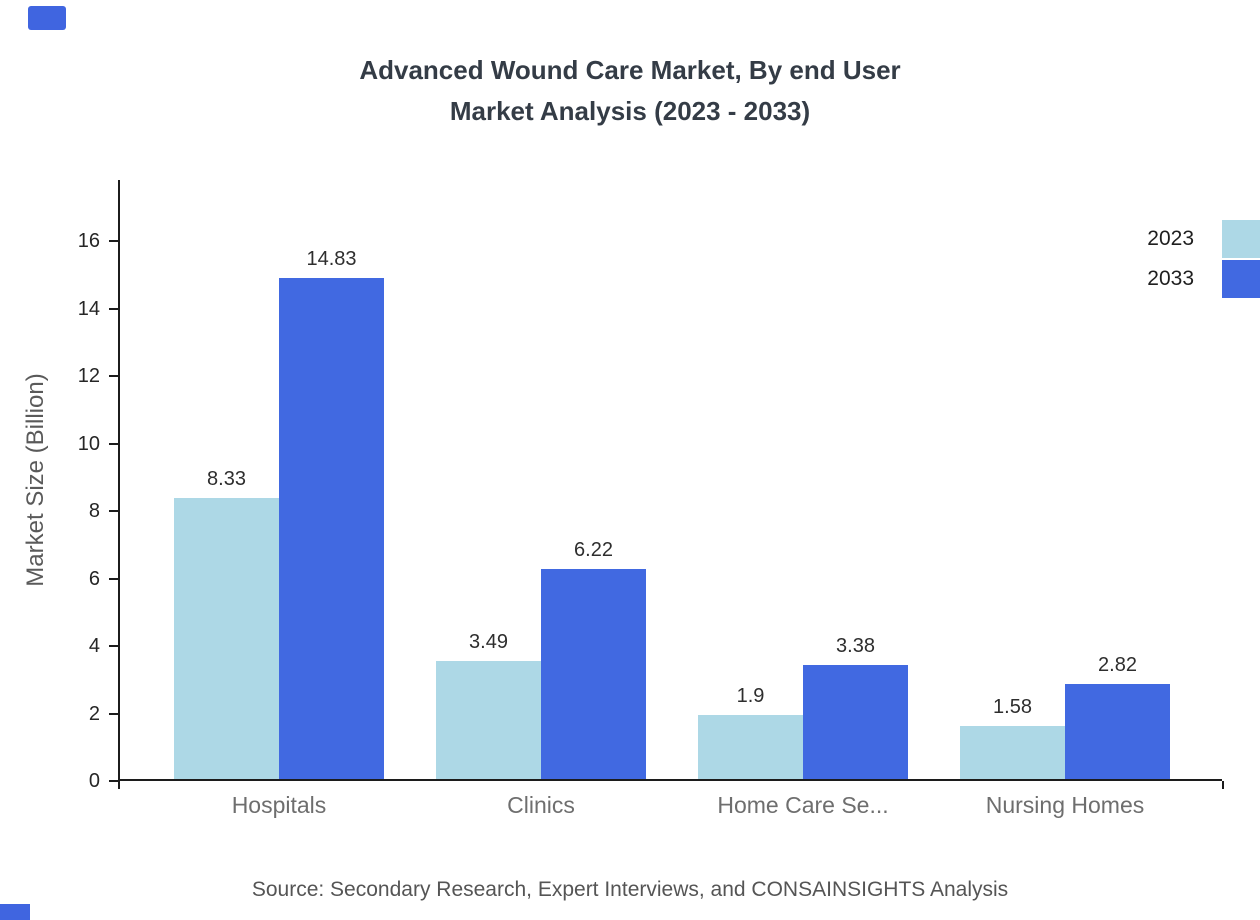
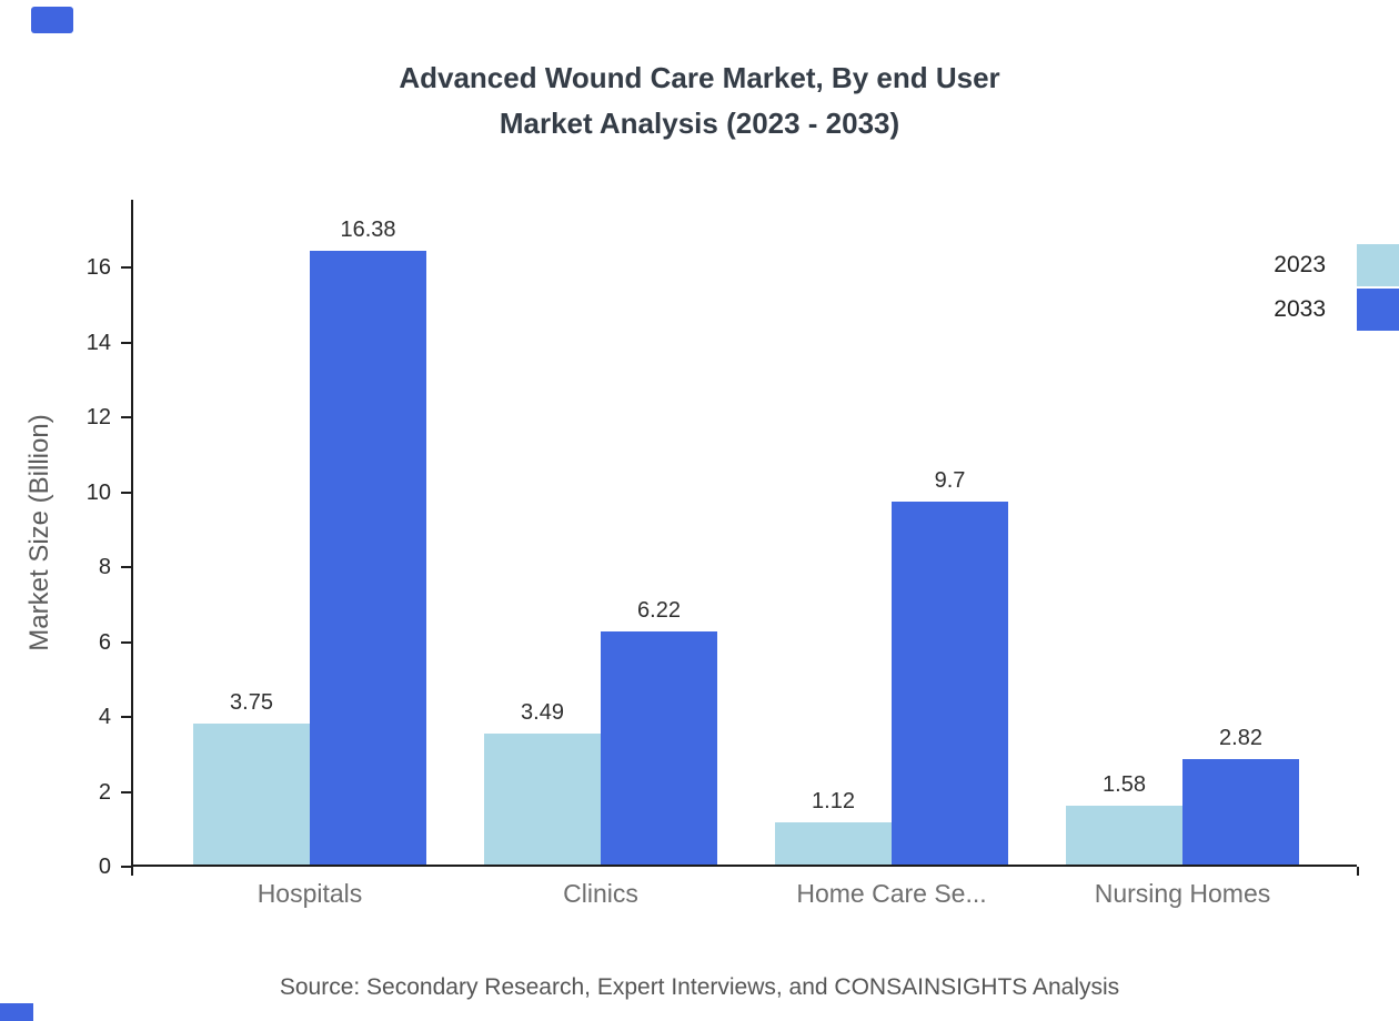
2023/Hospitals: 8.33 -> 3.75
2033/Hospitals: 14.83 -> 16.38
2023/Home Care Se...: 1.9 -> 1.12
2033/Home Care Se...: 3.38 -> 9.7
